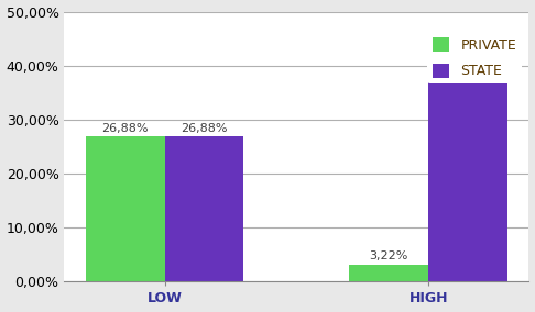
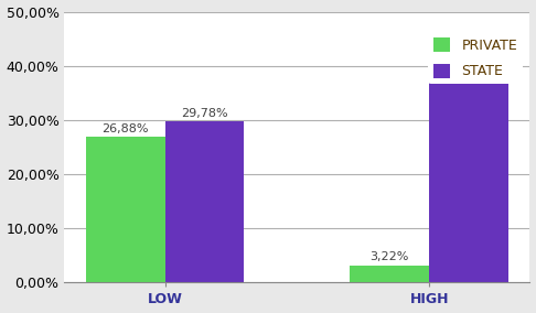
STATE/LOW: 26,88% -> 29,78%
